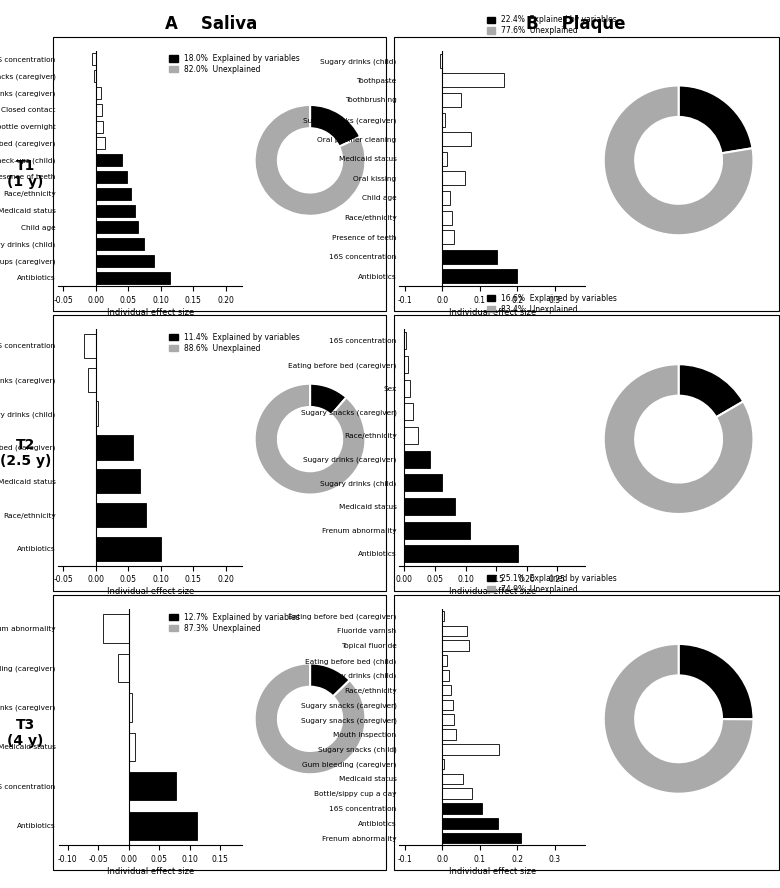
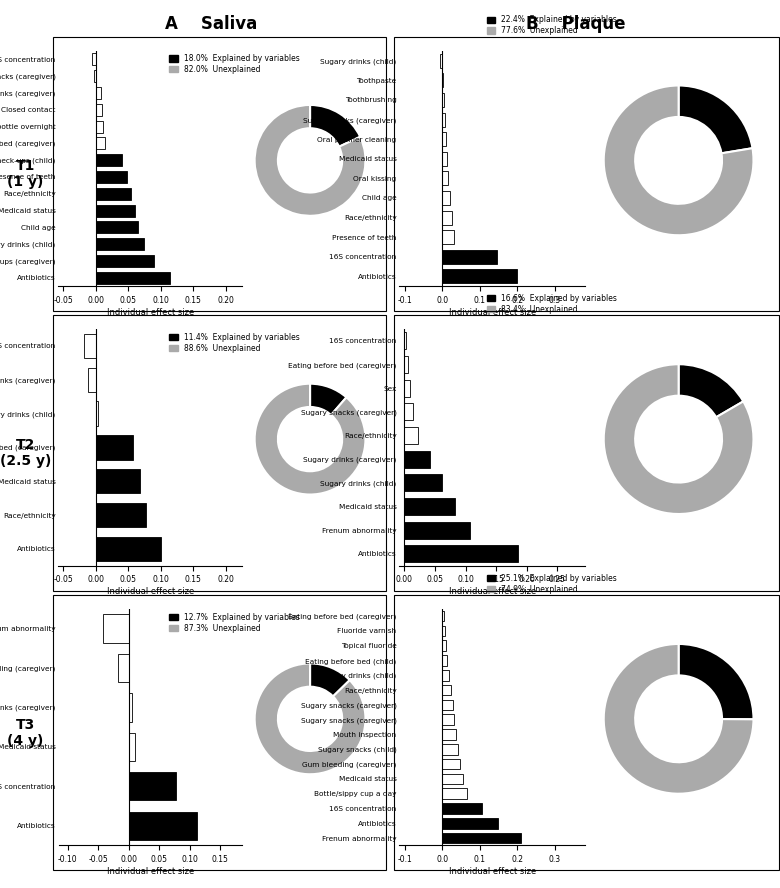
Toothpaste: 0.165 -> 0.002
Toothbrushing: 0.050 -> 0.004
Oral pacifier cleaning: 0.075 -> 0.009
Oral kissing: 0.060 -> 0.016
Fluoride varnish: 0.065 -> 0.006
Topical fluoride: 0.070 -> 0.009
Sugary snacks (child): 0.150 -> 0.042
Gum bleeding (caregiver): 0.005 -> 0.048
Bottle/sippy cup a day: 0.080 -> 0.065
